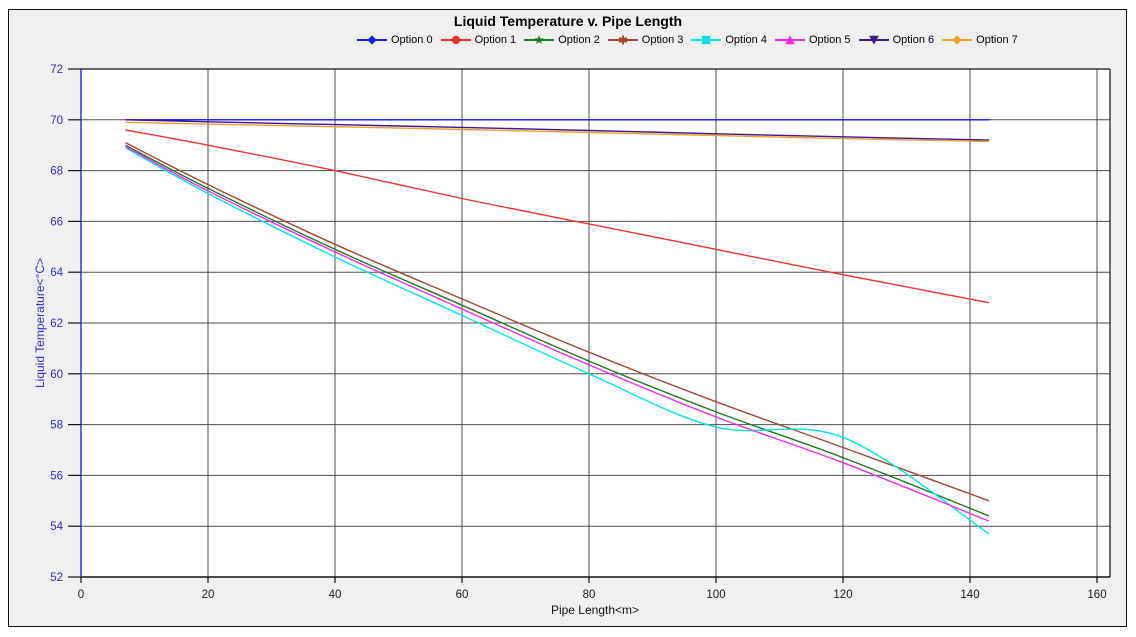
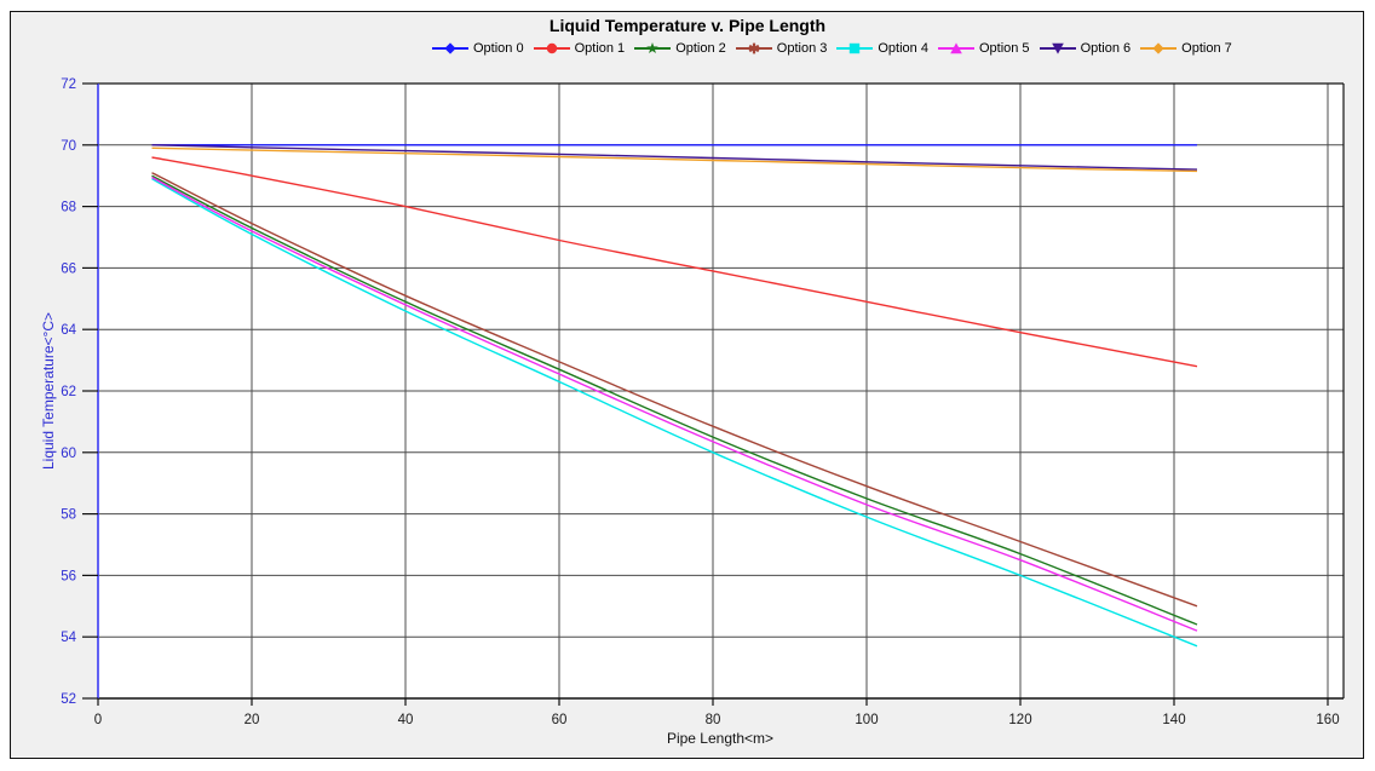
Option 4/120: 57.5 -> 56.0
